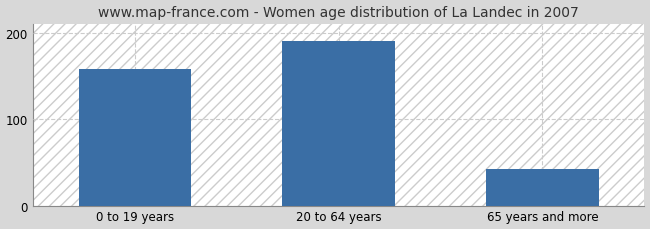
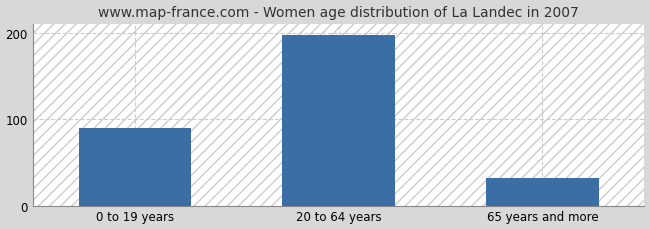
0 to 19 years: 158 -> 90
20 to 64 years: 190 -> 197
65 years and more: 42 -> 32
